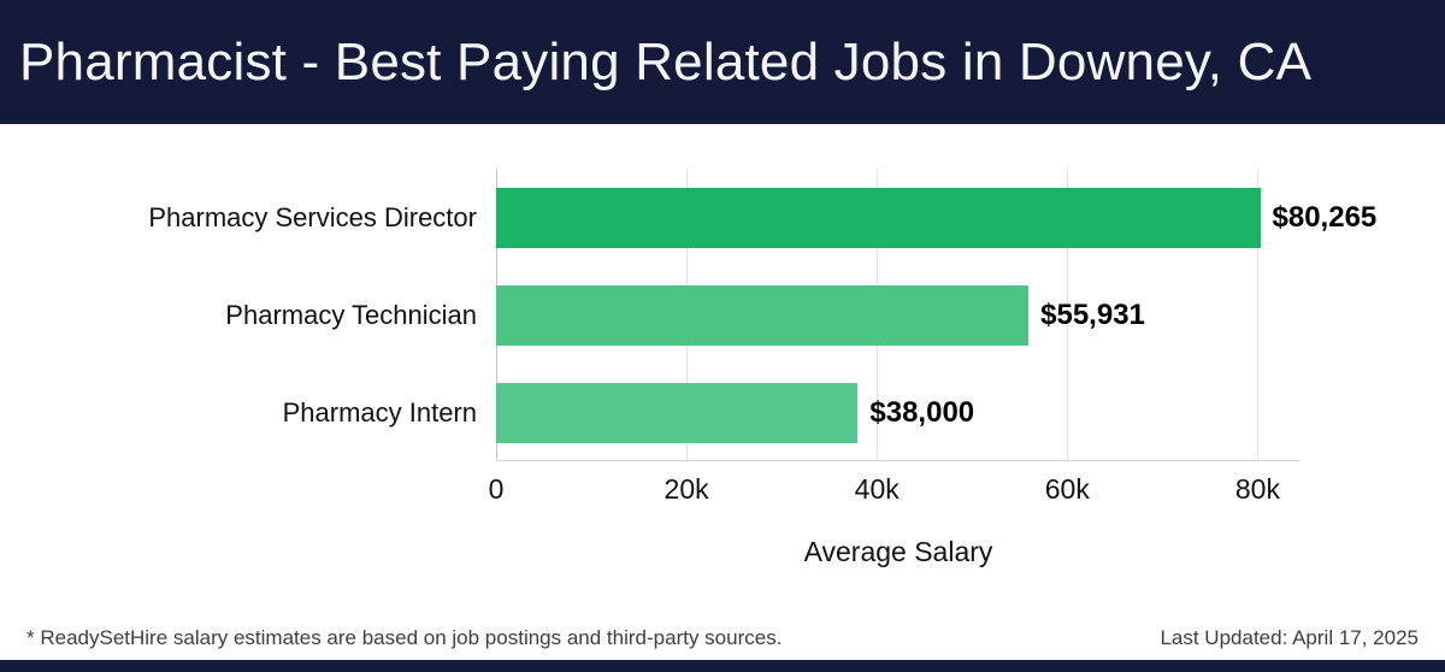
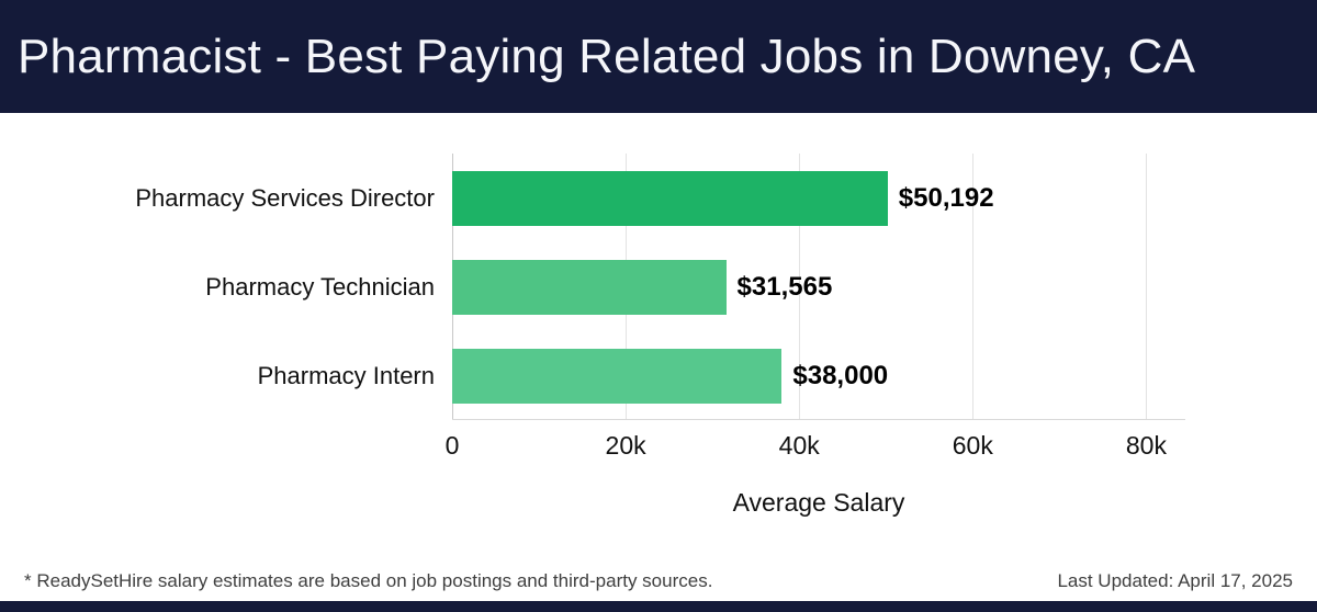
Pharmacy Services Director: $80,265 -> $50,192
Pharmacy Technician: $55,931 -> $31,565
